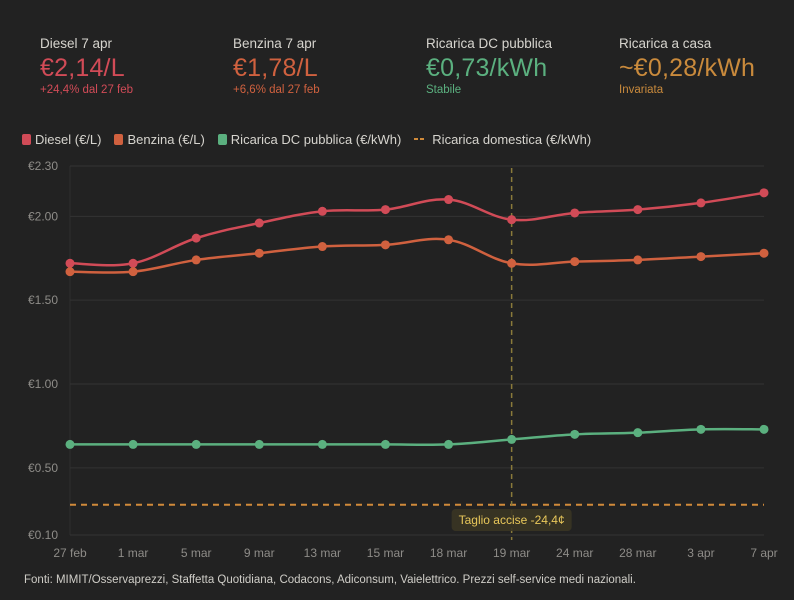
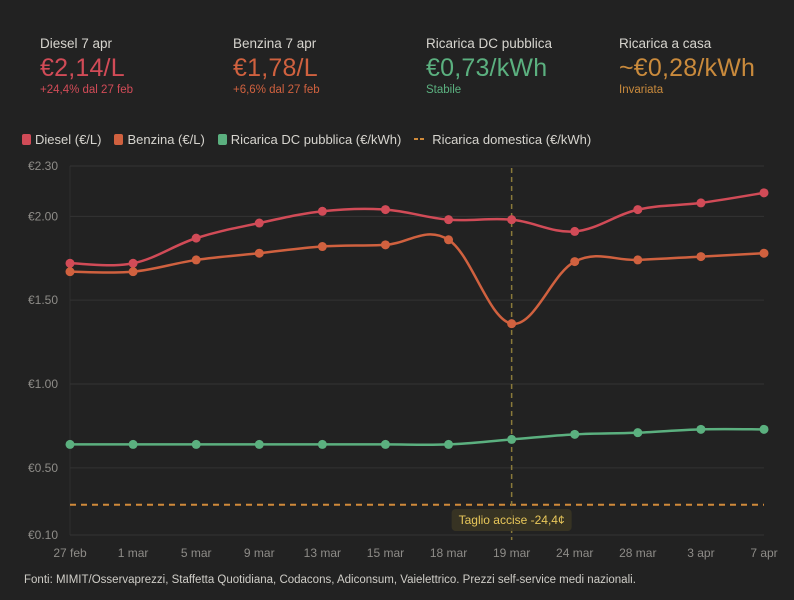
Diesel (€/L)/18 mar: €2.10 -> €1.98
Benzina (€/L)/19 mar: €1.72 -> €1.36
Diesel (€/L)/24 mar: €2.02 -> €1.91
